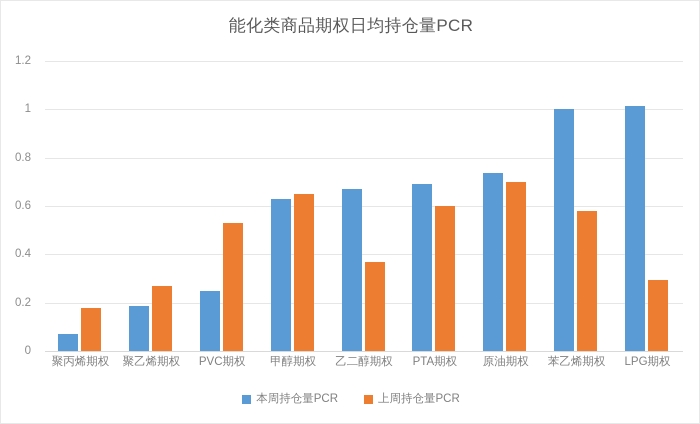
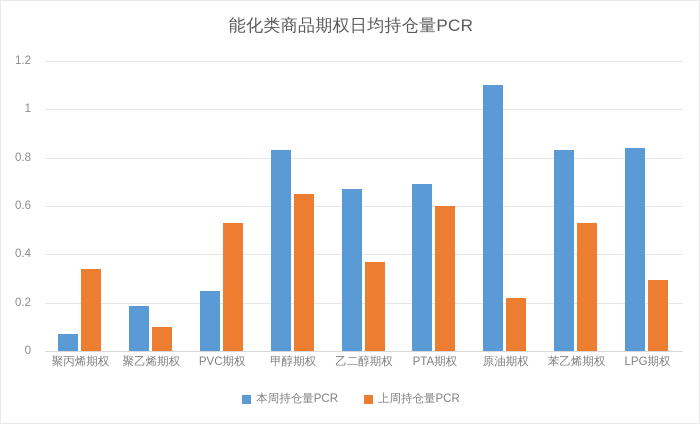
上周持仓量PCR/聚丙烯期权: 0.18 -> 0.34
上周持仓量PCR/聚乙烯期权: 0.27 -> 0.10
本周持仓量PCR/甲醇期权: 0.63 -> 0.83
本周持仓量PCR/原油期权: 0.73 -> 1.10
上周持仓量PCR/原油期权: 0.70 -> 0.22
本周持仓量PCR/苯乙烯期权: 1.00 -> 0.83
上周持仓量PCR/苯乙烯期权: 0.58 -> 0.53
本周持仓量PCR/LPG期权: 1.01 -> 0.84
